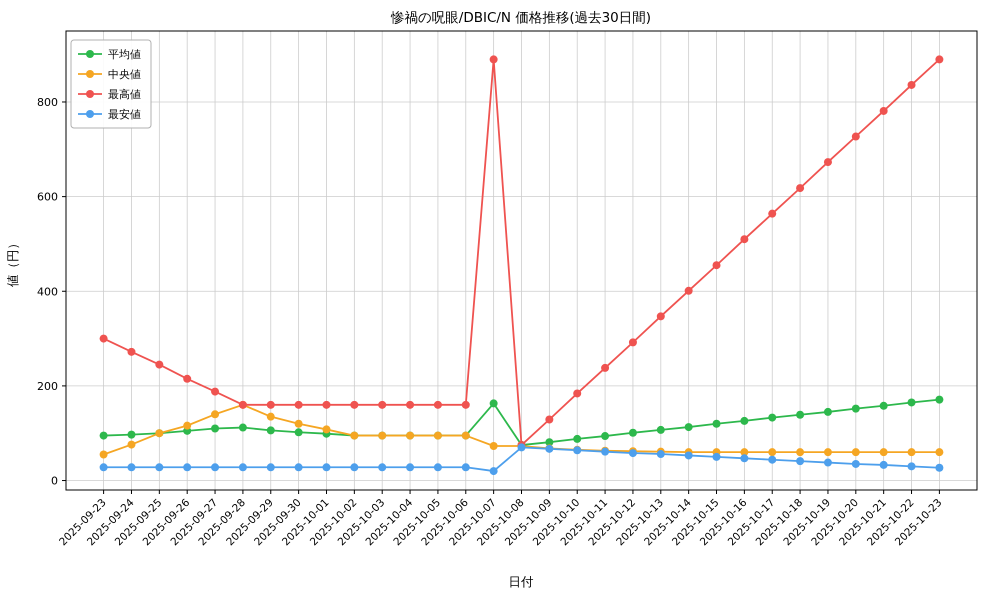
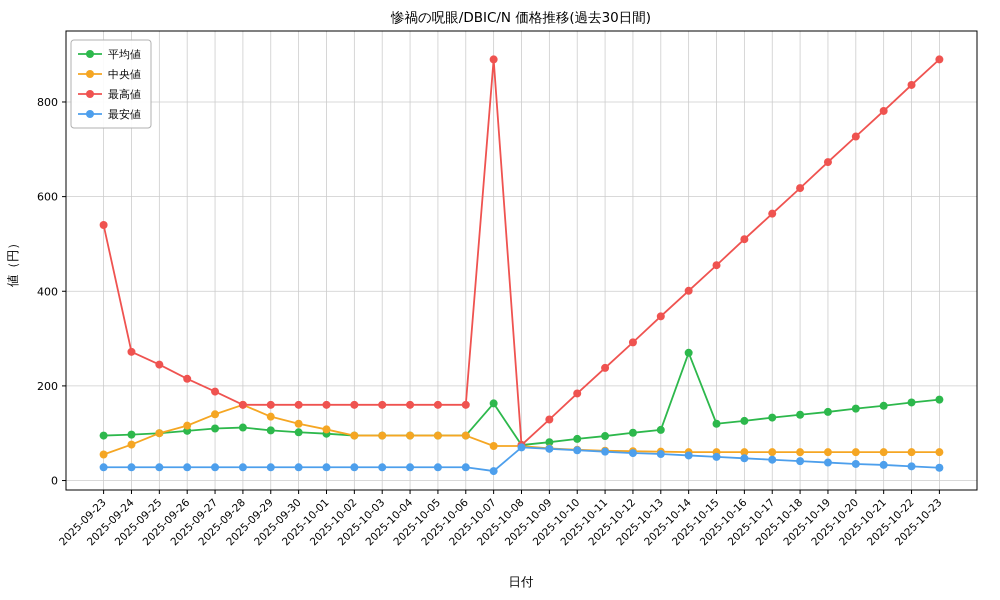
最高値/2025-09-23: 300 -> 540
平均値/2025-10-14: 110 -> 270
